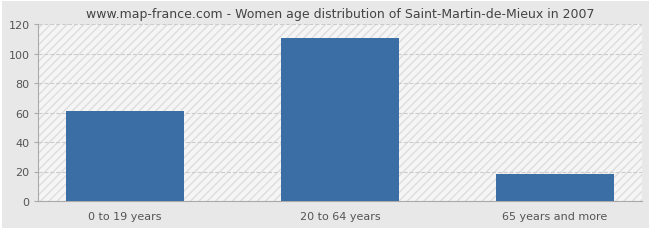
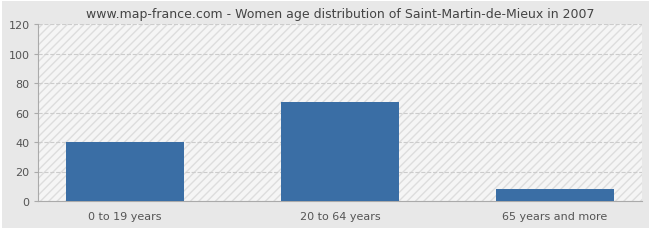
0 to 19 years: 61 -> 40
20 to 64 years: 111 -> 67
65 years and more: 18 -> 8
